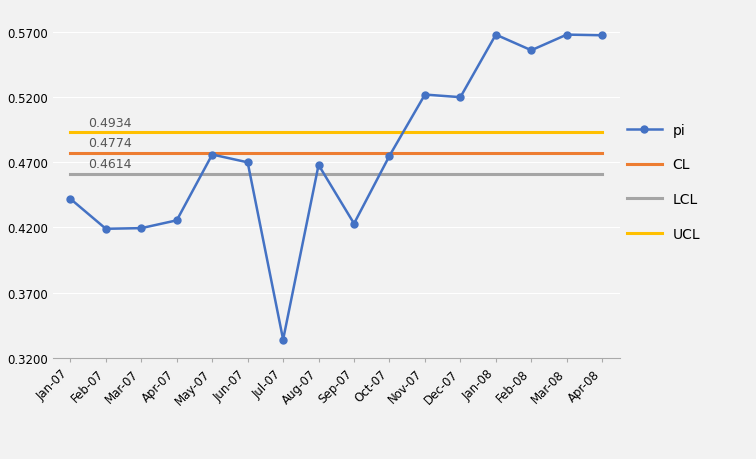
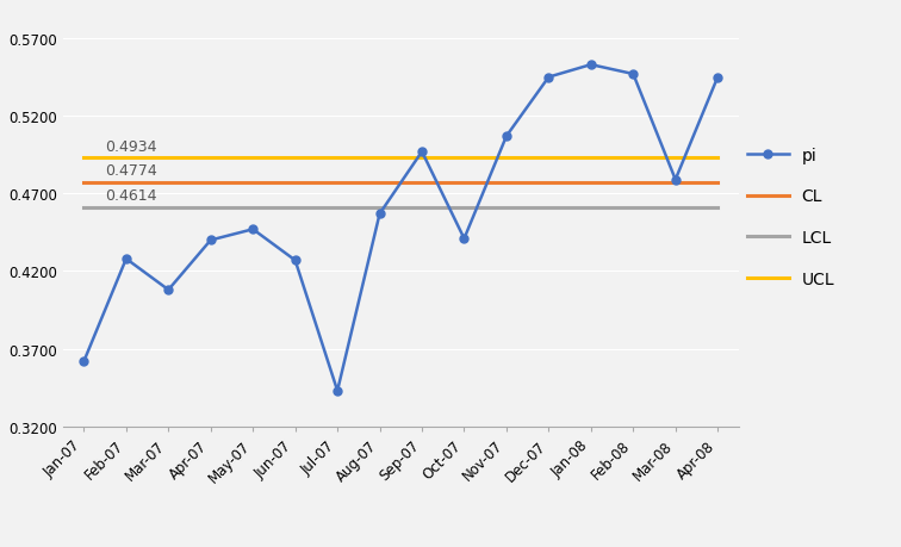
pi/Jan-07: 0.442 -> 0.362
pi/Feb-07: 0.419 -> 0.428
pi/Mar-07: 0.419 -> 0.408
pi/Apr-07: 0.425 -> 0.440
pi/May-07: 0.476 -> 0.447
pi/Jun-07: 0.470 -> 0.427
pi/Jul-07: 0.334 -> 0.343
pi/Aug-07: 0.468 -> 0.457
pi/Sep-07: 0.423 -> 0.497
pi/Oct-07: 0.475 -> 0.441
pi/Nov-07: 0.522 -> 0.507
pi/Dec-07: 0.520 -> 0.545
pi/Jan-08: 0.568 -> 0.553
pi/Feb-08: 0.556 -> 0.547
pi/Mar-08: 0.568 -> 0.479
pi/Apr-08: 0.568 -> 0.545
